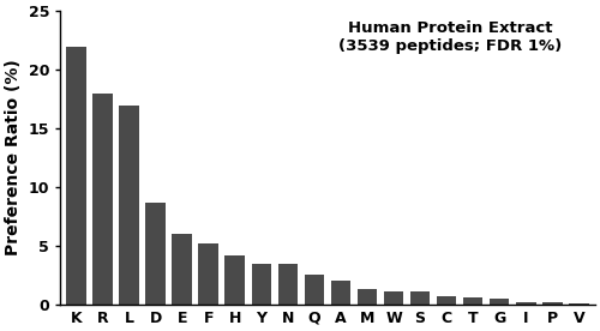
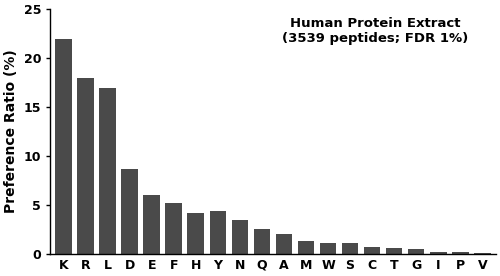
Y: 3.5 -> 4.4
